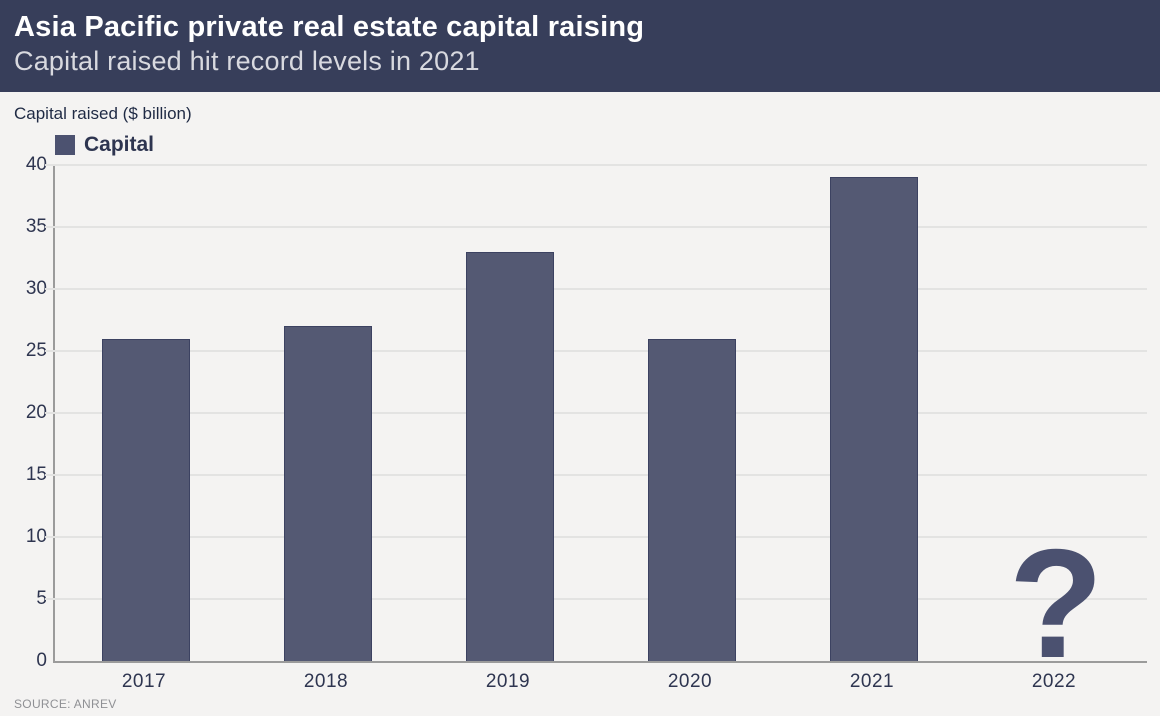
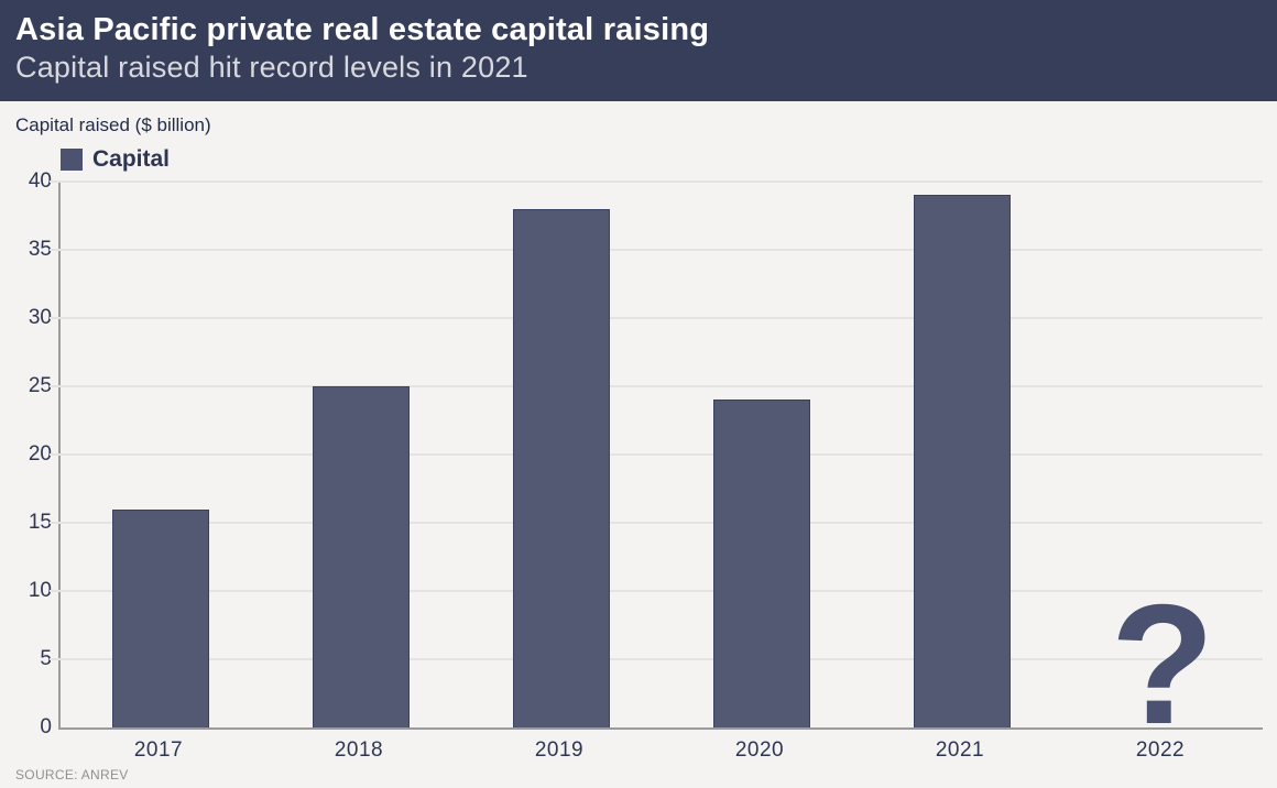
2017: 26 -> 16
2018: 27 -> 25
2019: 33 -> 38
2020: 26 -> 24
